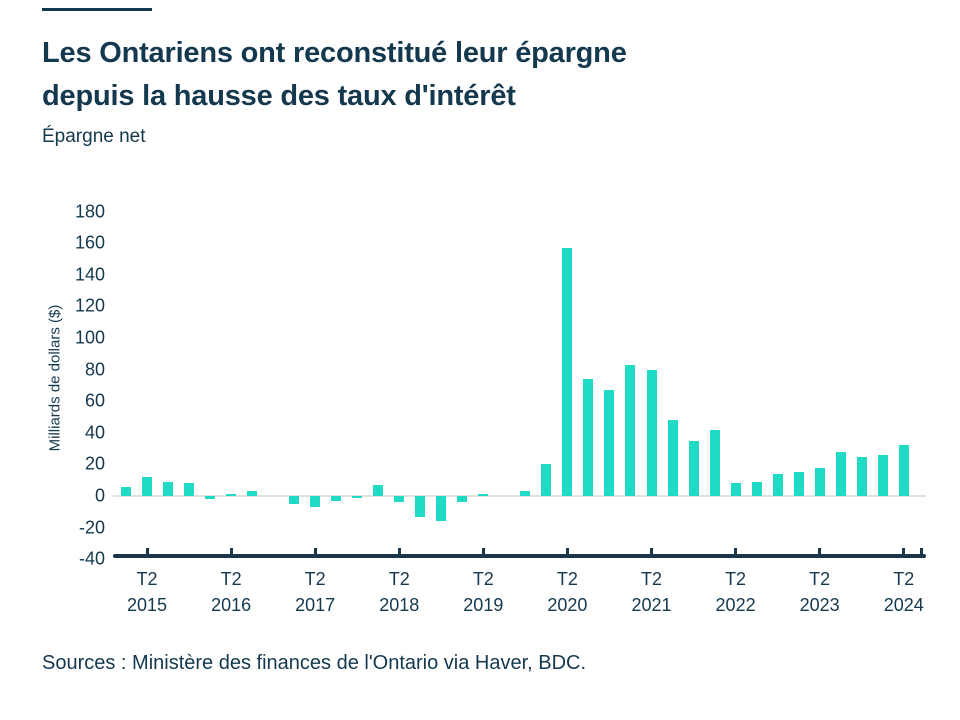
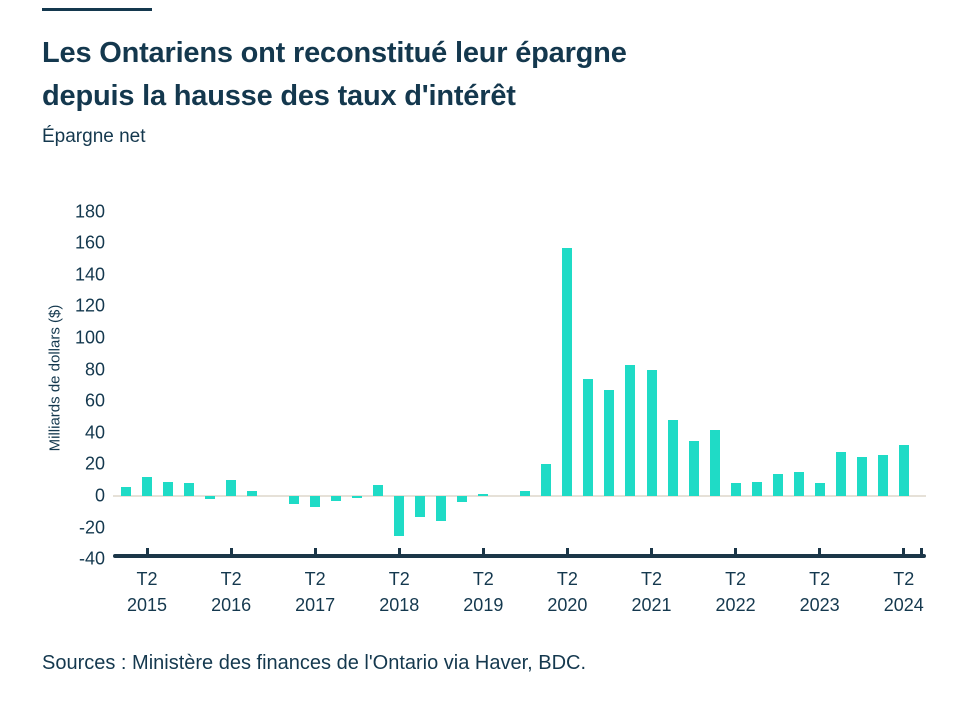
T2 2016: 1 -> 10
T2 2018: -4 -> -25
T2 2023: 18 -> 8
